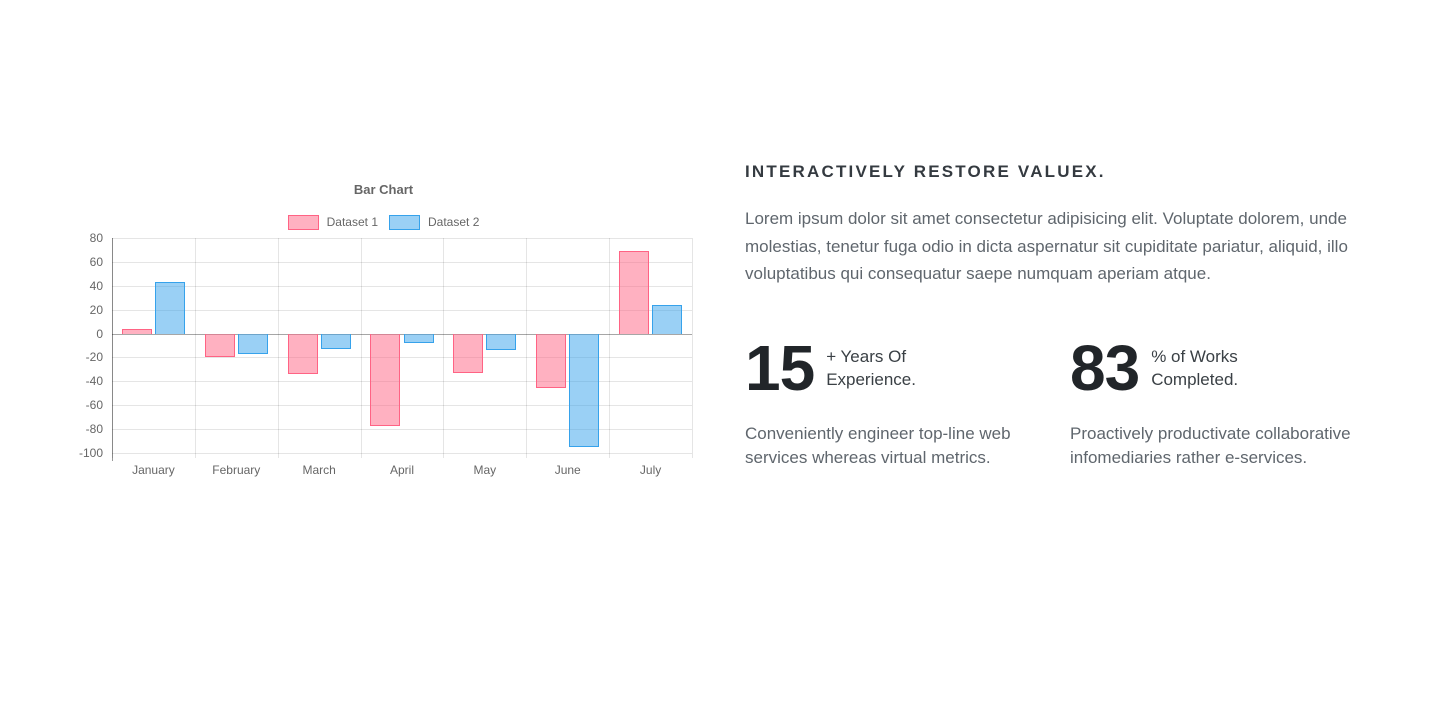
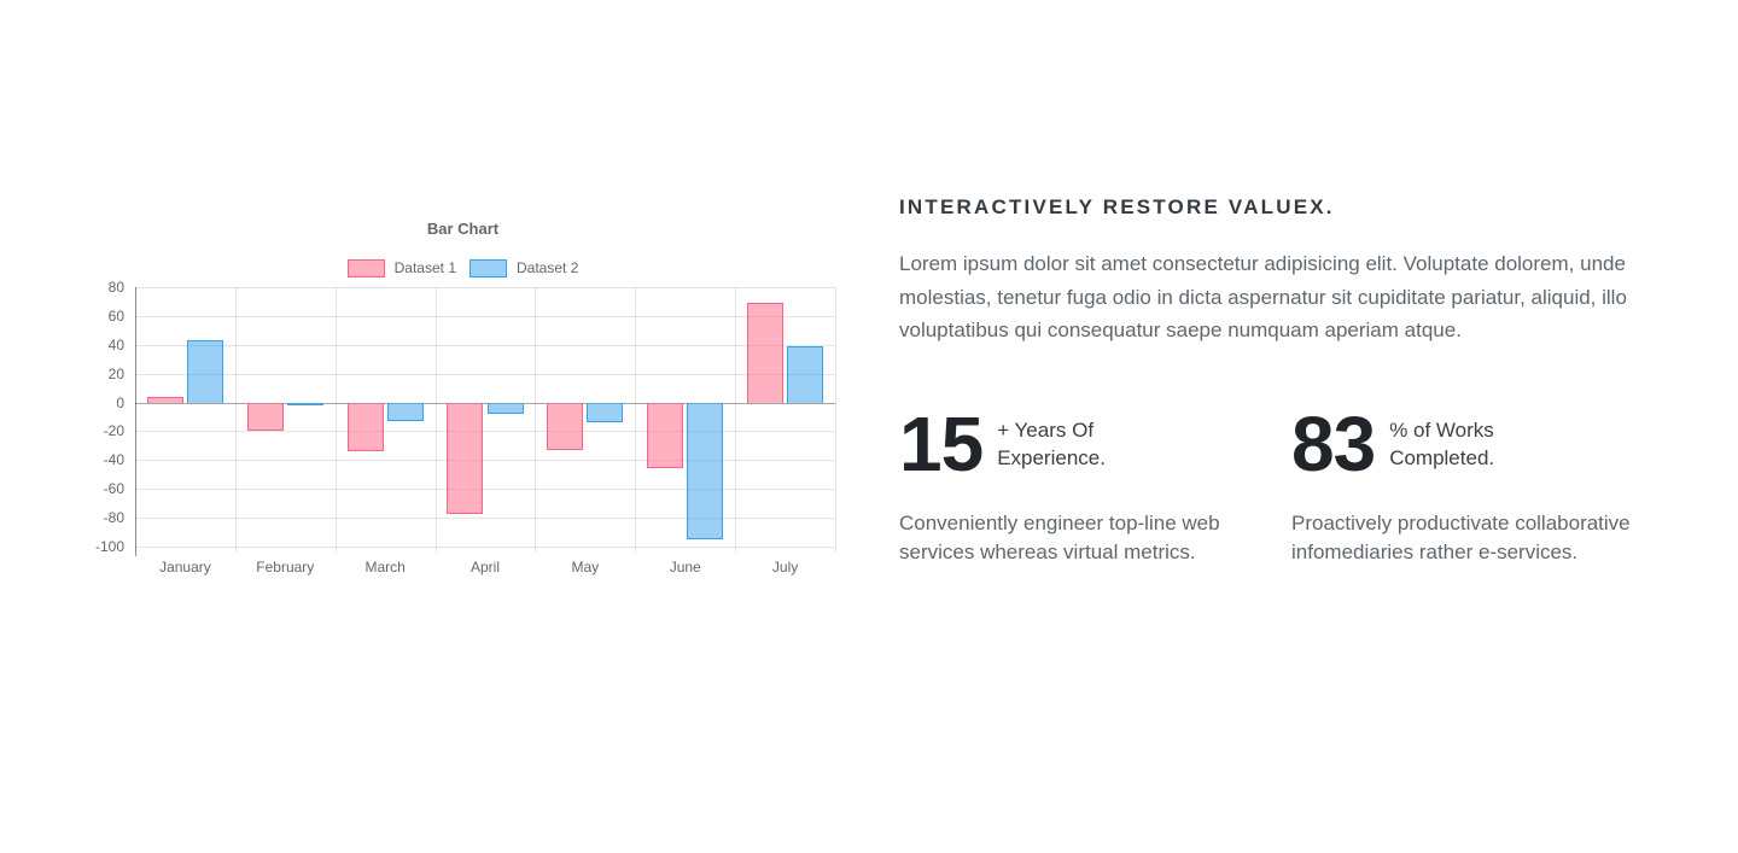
Dataset 2/February: -17 -> -2
Dataset 2/July: 24 -> 39
